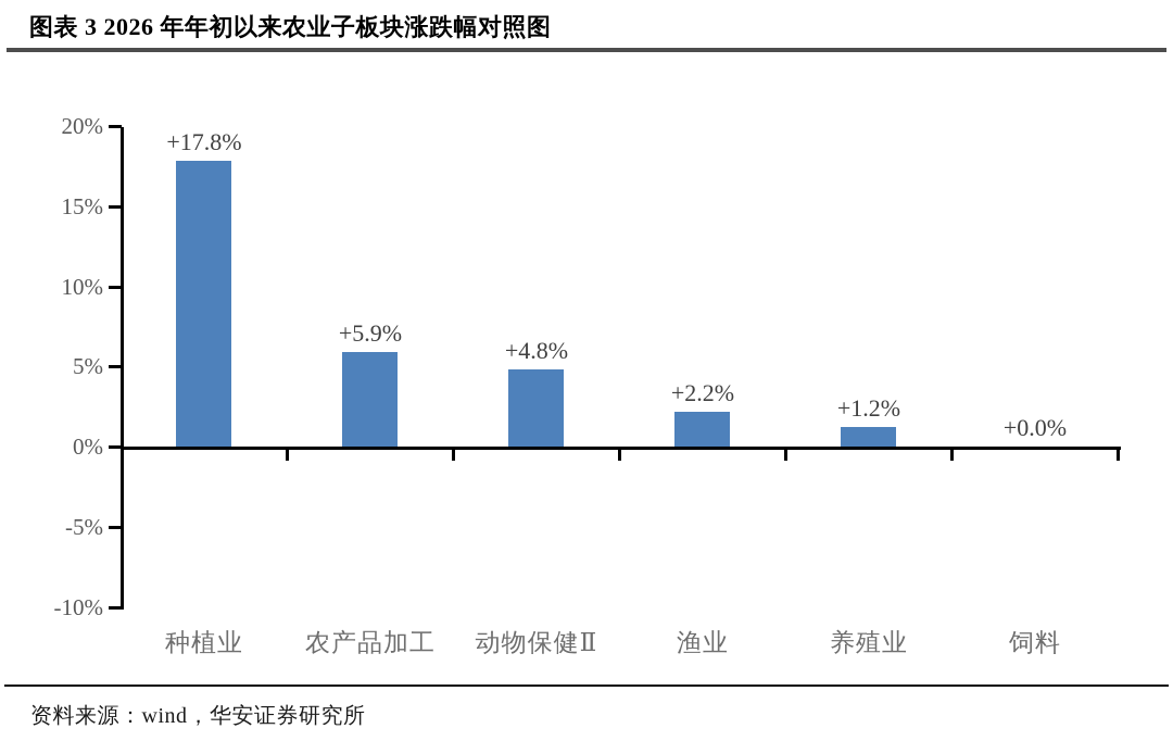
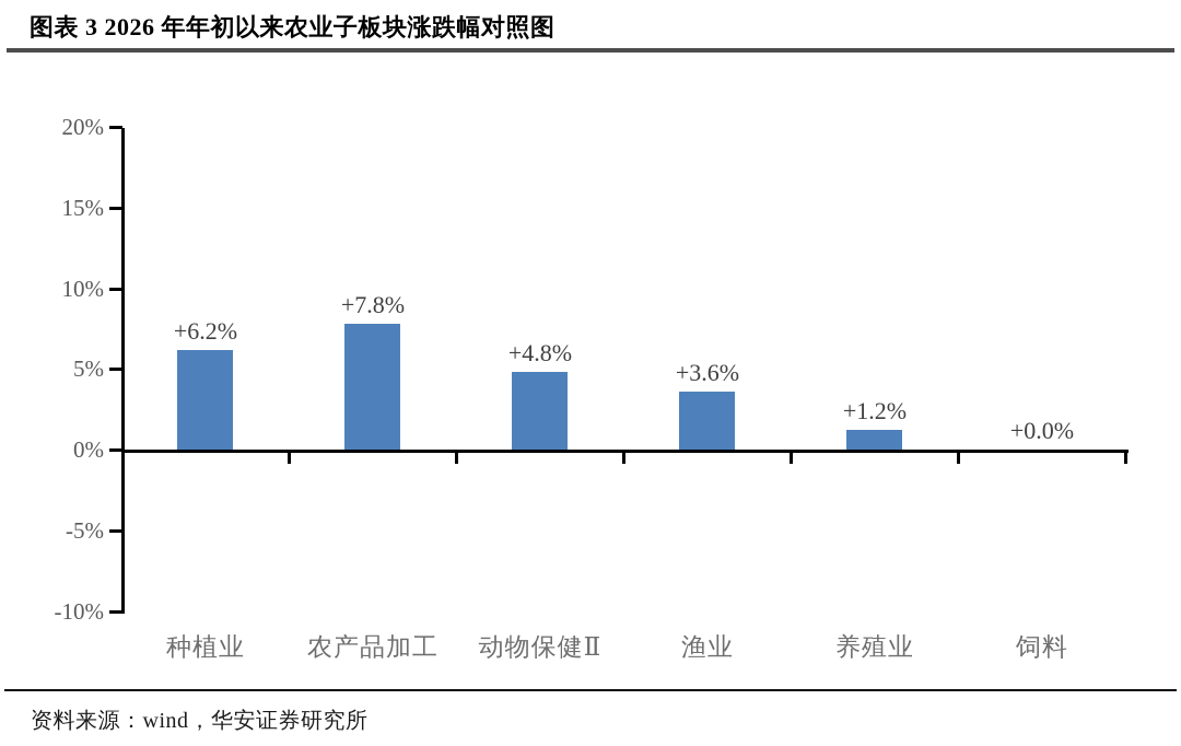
种植业: +17.8% -> +6.2%
农产品加工: +5.9% -> +7.8%
渔业: +2.2% -> +3.6%
